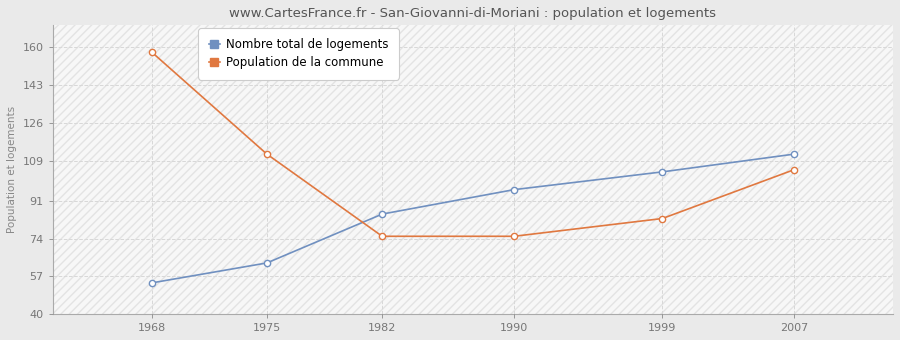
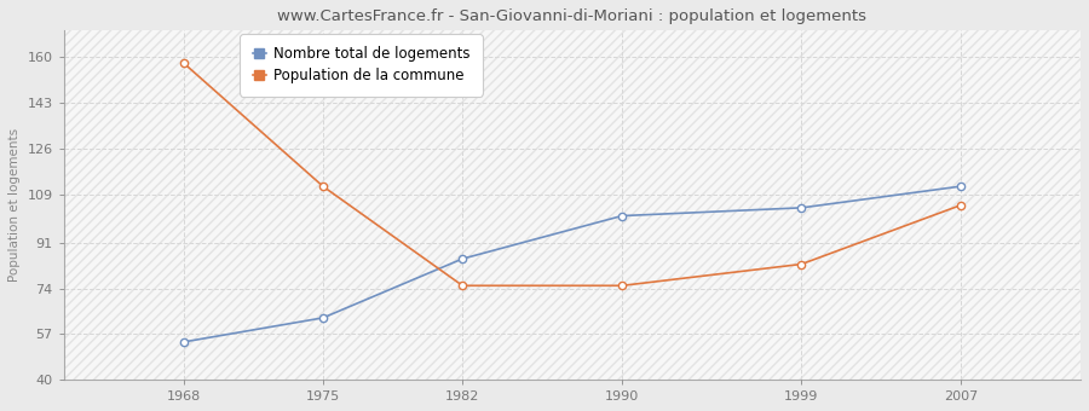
Nombre total de logements/1990: 96 -> 101
